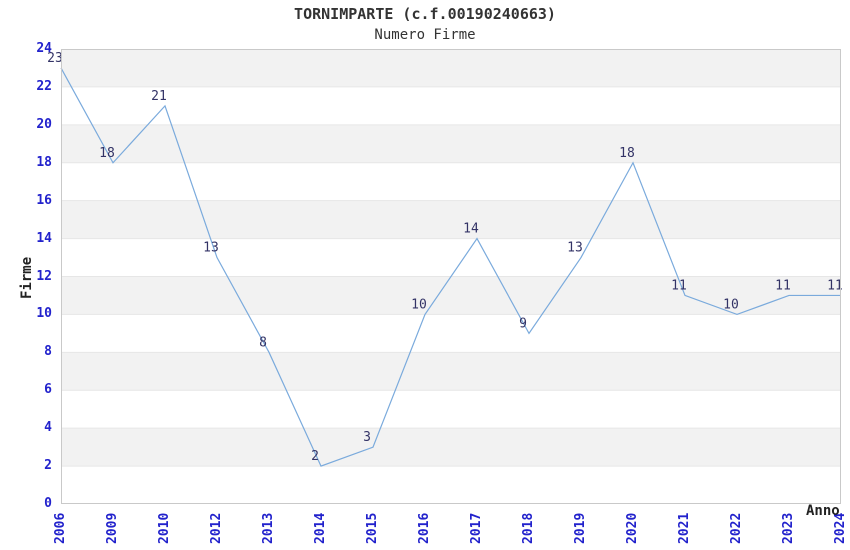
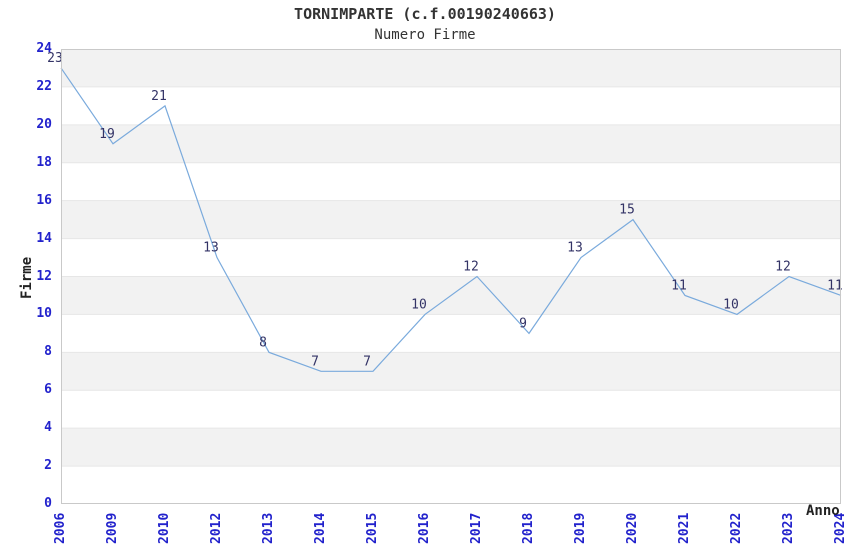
2009: 18 -> 19
2014: 2 -> 7
2015: 3 -> 7
2017: 14 -> 12
2020: 18 -> 15
2023: 11 -> 12
